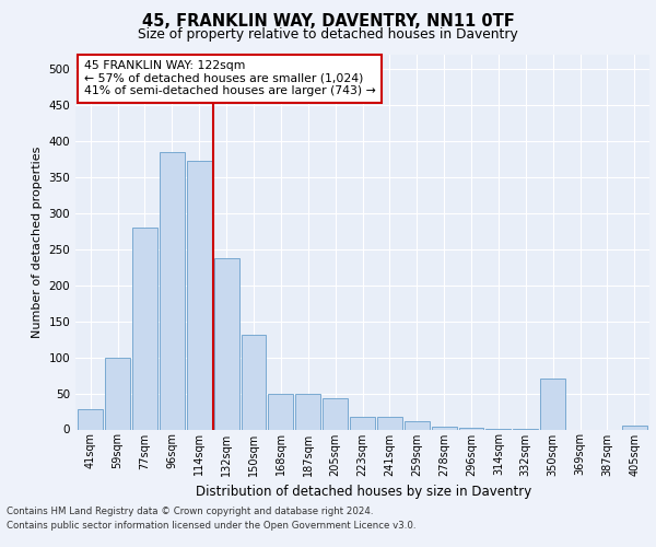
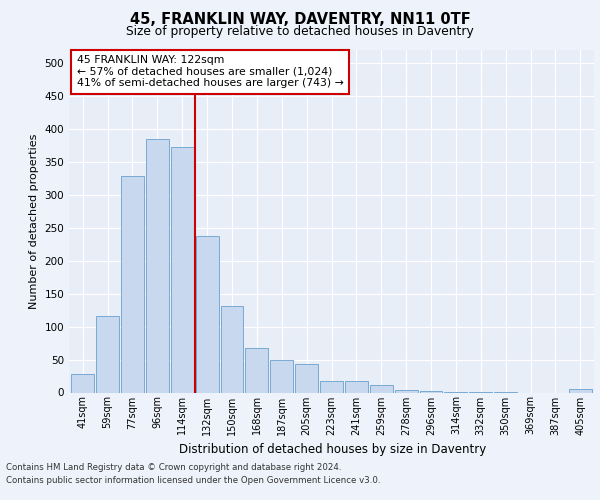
59sqm: 100 -> 116
77sqm: 280 -> 328
168sqm: 50 -> 68
350sqm: 70 -> 1
